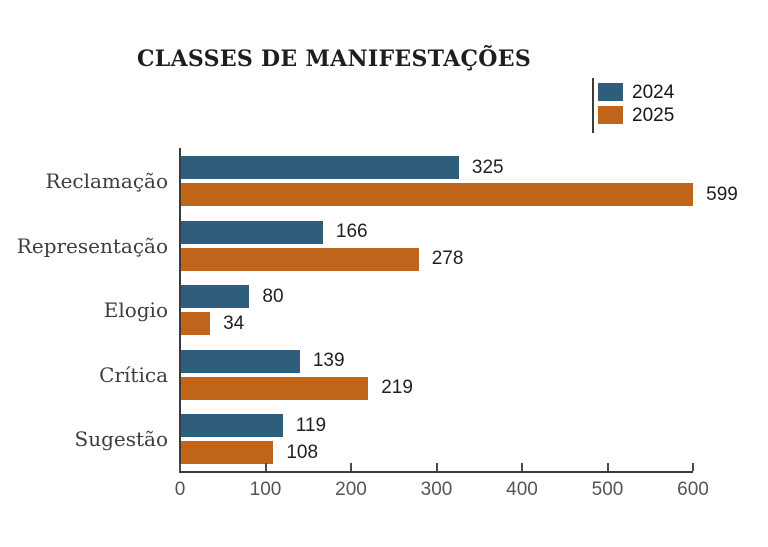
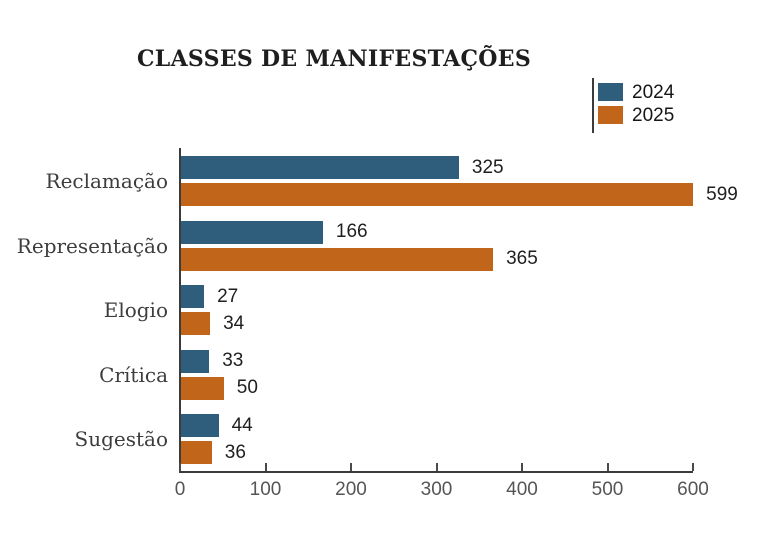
2025/Representação: 278 -> 365
2024/Elogio: 80 -> 27
2024/Crítica: 139 -> 33
2025/Crítica: 219 -> 50
2024/Sugestão: 119 -> 44
2025/Sugestão: 108 -> 36
